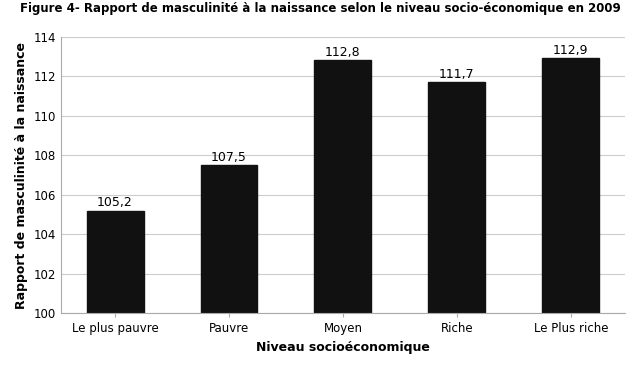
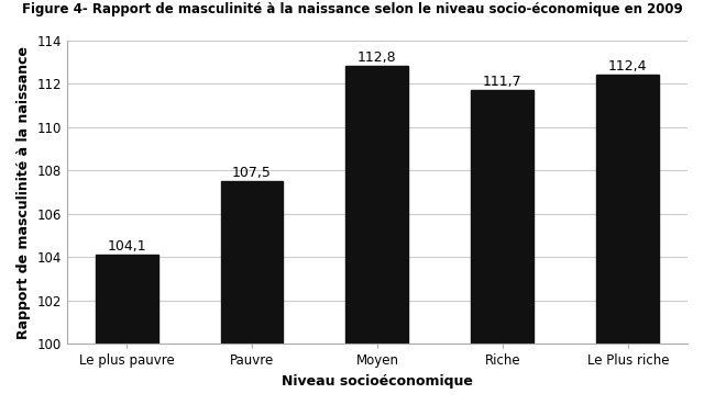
Le plus pauvre: 105,2 -> 104,1
Le Plus riche: 112,9 -> 112,4
